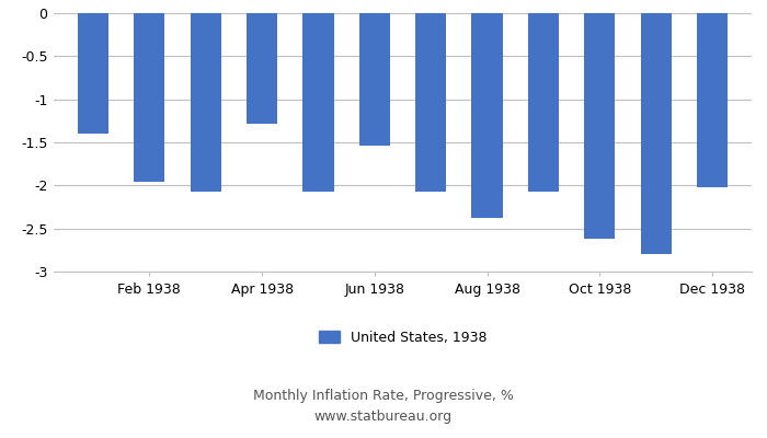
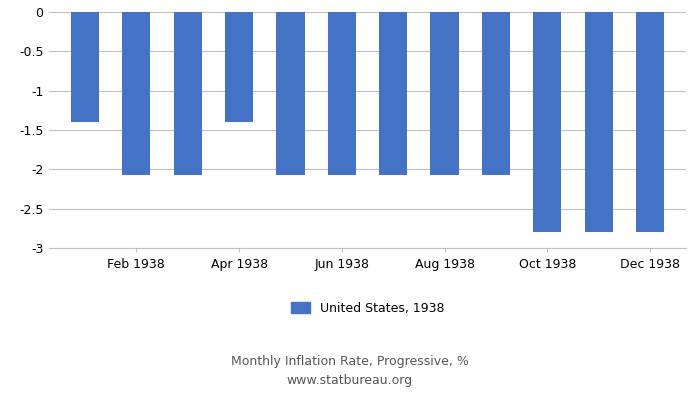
Feb 1938: -1.96 -> -2.07
Apr 1938: -1.28 -> -1.40
Jun 1938: -1.54 -> -2.07
Aug 1938: -2.38 -> -2.07
Oct 1938: -2.62 -> -2.80
Dec 1938: -2.02 -> -2.80
